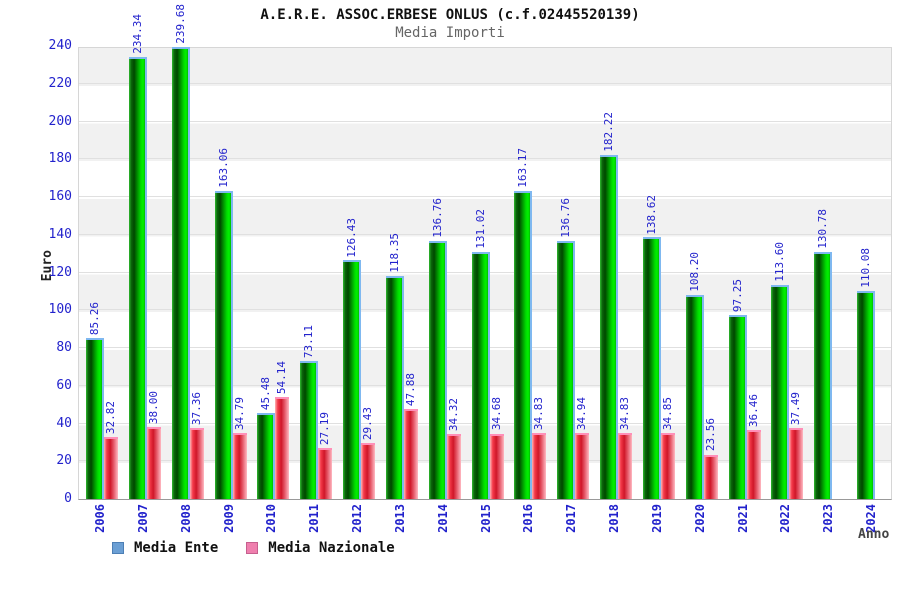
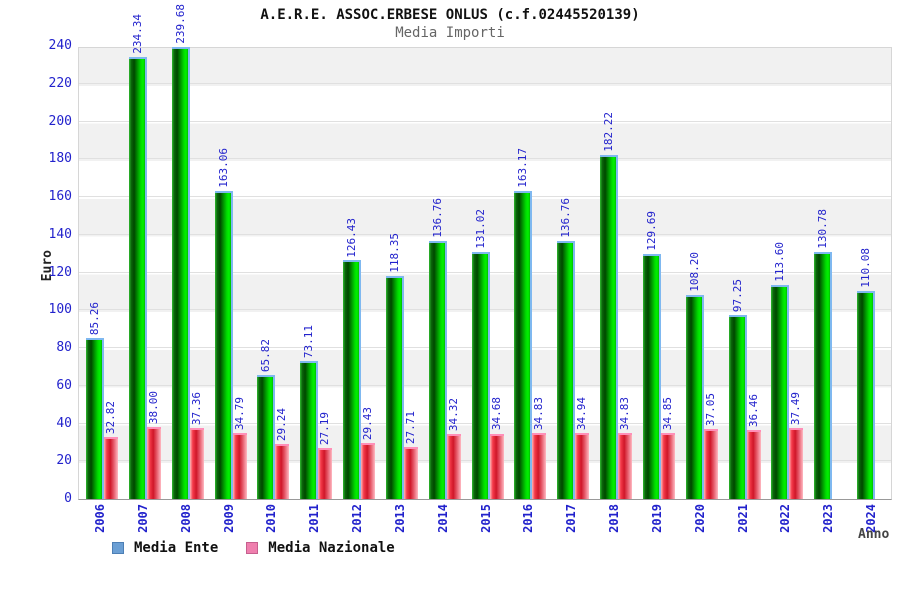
Media Ente/2010: 45.48 -> 65.82
Media Nazionale/2010: 54.14 -> 29.24
Media Nazionale/2013: 47.88 -> 27.71
Media Ente/2019: 138.62 -> 129.69
Media Nazionale/2020: 23.56 -> 37.05
